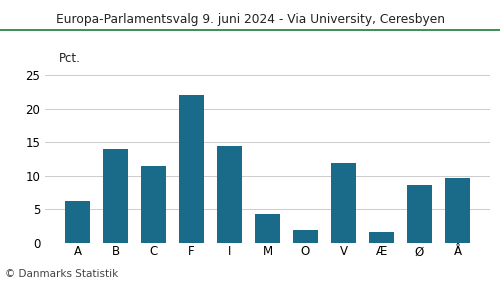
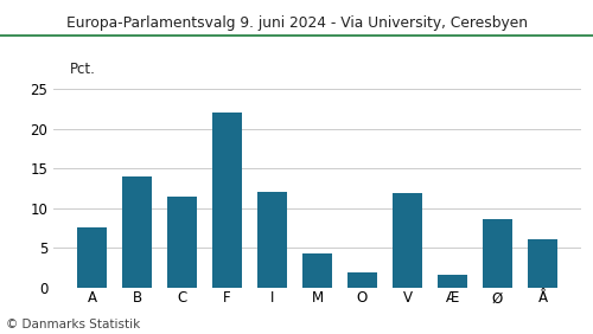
A: 6.2 -> 7.5
I: 14.4 -> 12.0
Å: 9.6 -> 6.1
